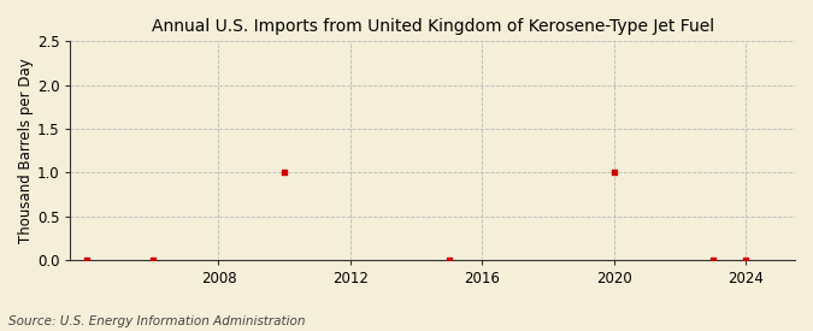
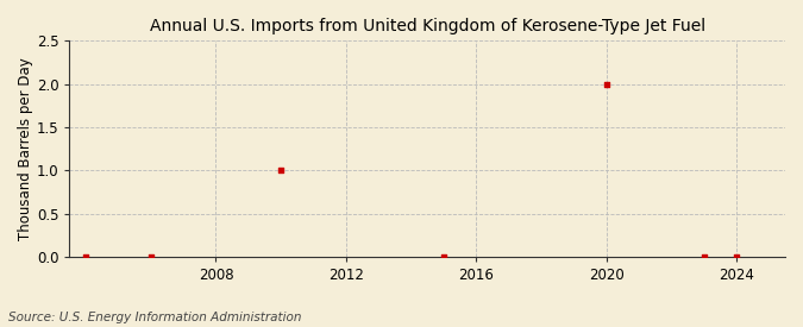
2020: 1 -> 2
